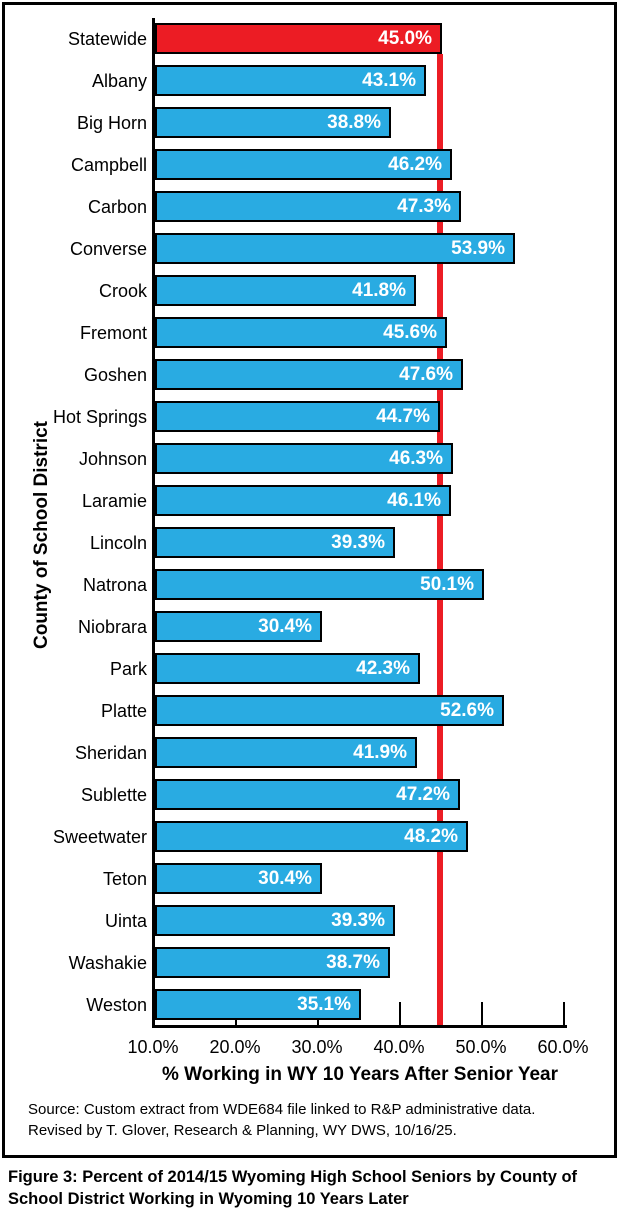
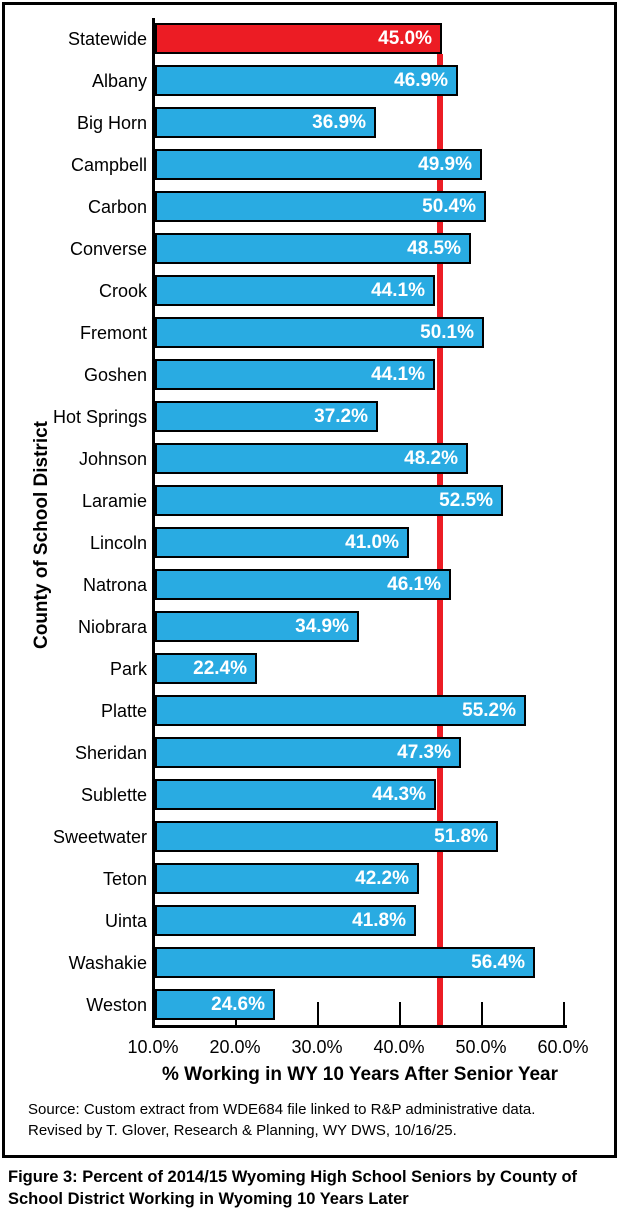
Albany: 43.1% -> 46.9%
Big Horn: 38.8% -> 36.9%
Campbell: 46.2% -> 49.9%
Carbon: 47.3% -> 50.4%
Converse: 53.9% -> 48.5%
Crook: 41.8% -> 44.1%
Fremont: 45.6% -> 50.1%
Goshen: 47.6% -> 44.1%
Hot Springs: 44.7% -> 37.2%
Johnson: 46.3% -> 48.2%
Laramie: 46.1% -> 52.5%
Lincoln: 39.3% -> 41.0%
Natrona: 50.1% -> 46.1%
Niobrara: 30.4% -> 34.9%
Park: 42.3% -> 22.4%
Platte: 52.6% -> 55.2%
Sheridan: 41.9% -> 47.3%
Sublette: 47.2% -> 44.3%
Sweetwater: 48.2% -> 51.8%
Teton: 30.4% -> 42.2%
Uinta: 39.3% -> 41.8%
Washakie: 38.7% -> 56.4%
Weston: 35.1% -> 24.6%
